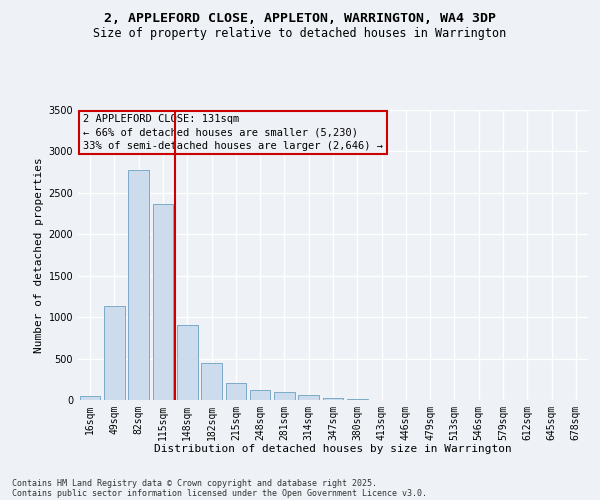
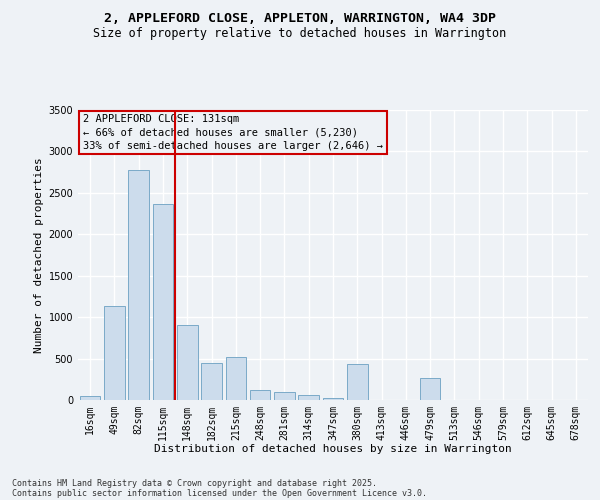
215sqm: 200 -> 520
380sqm: 20 -> 440
479sqm: 0 -> 260
